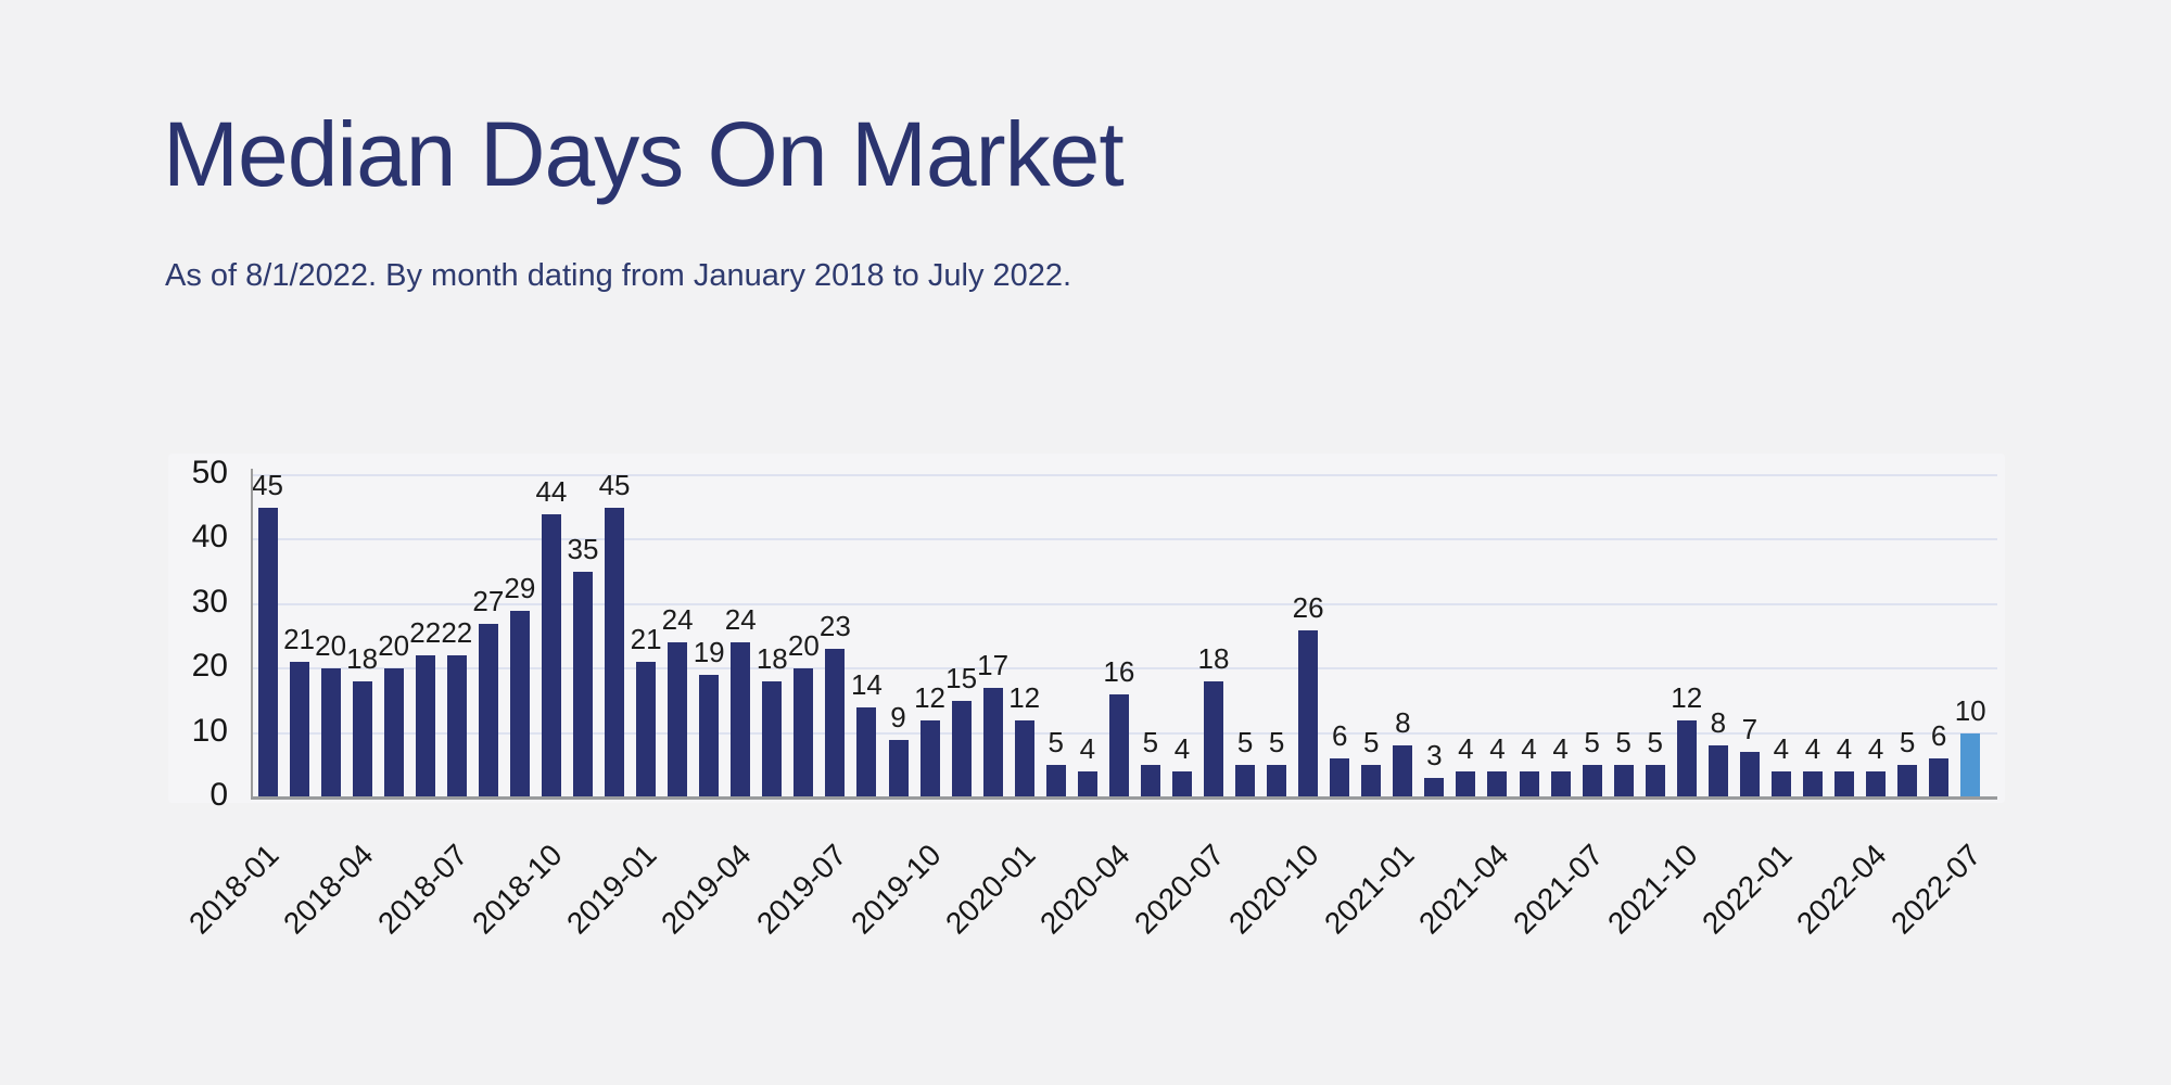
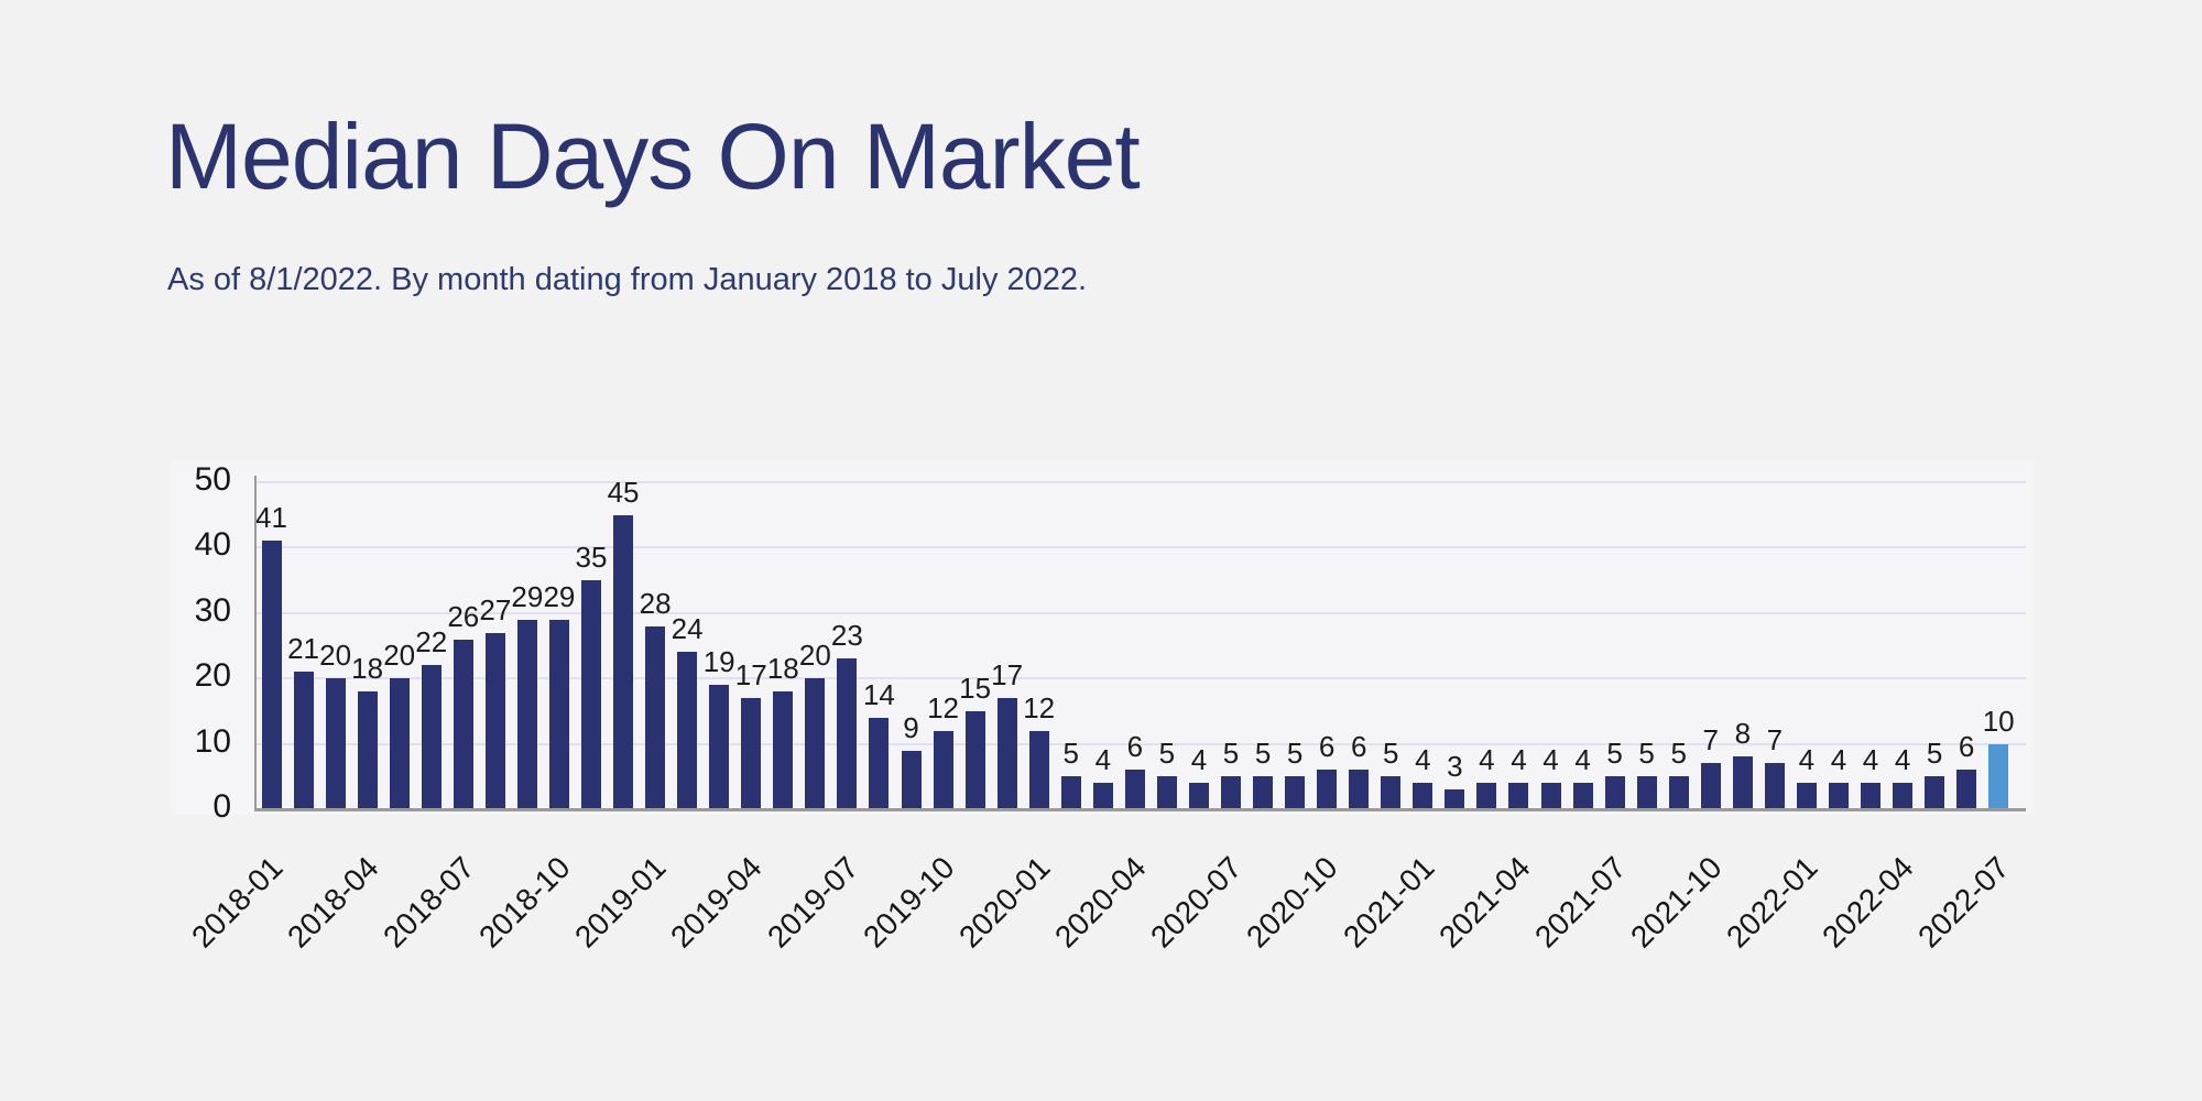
2018-01: 45 -> 41
2018-07: 22 -> 26
2018-10: 44 -> 29
2019-01: 21 -> 28
2019-04: 24 -> 17
2020-04: 16 -> 6
2020-07: 18 -> 5
2020-10: 26 -> 6
2021-01: 8 -> 4
2021-10: 12 -> 7
